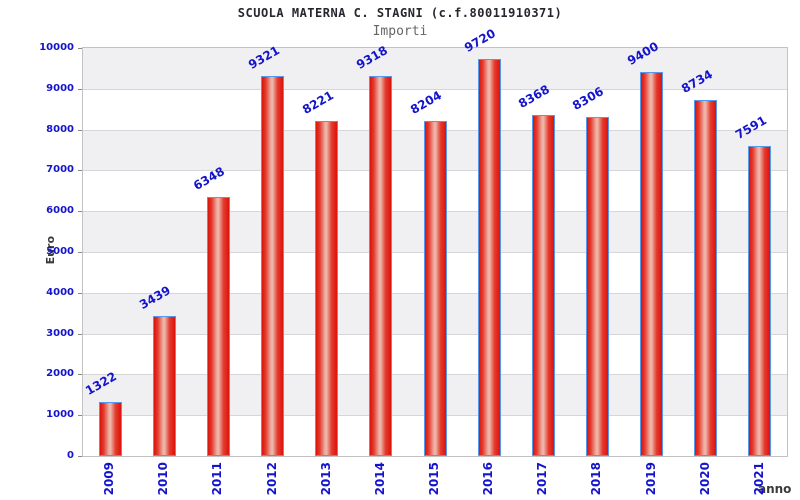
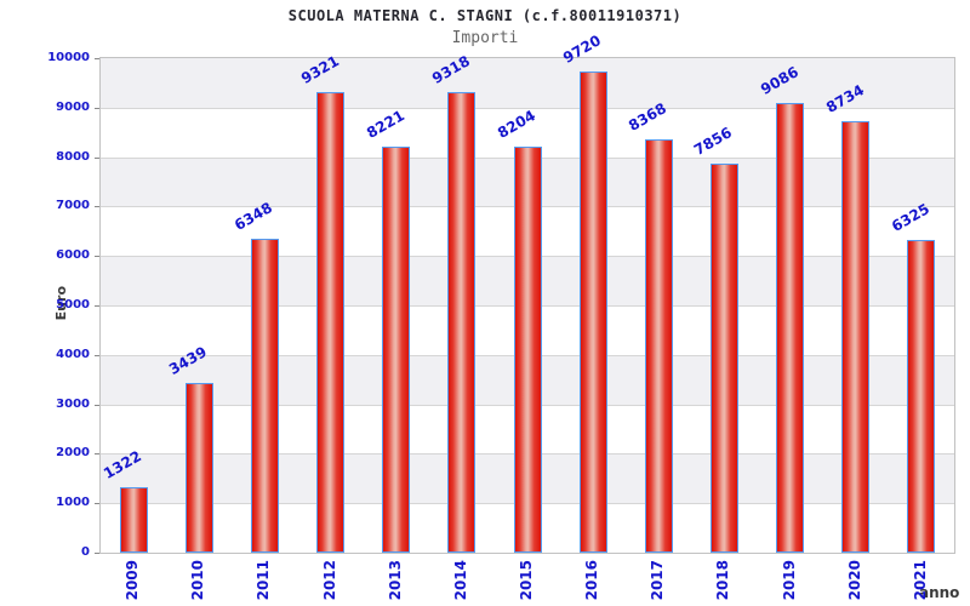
2018: 8306 -> 7856
2019: 9400 -> 9086
2021: 7591 -> 6325
